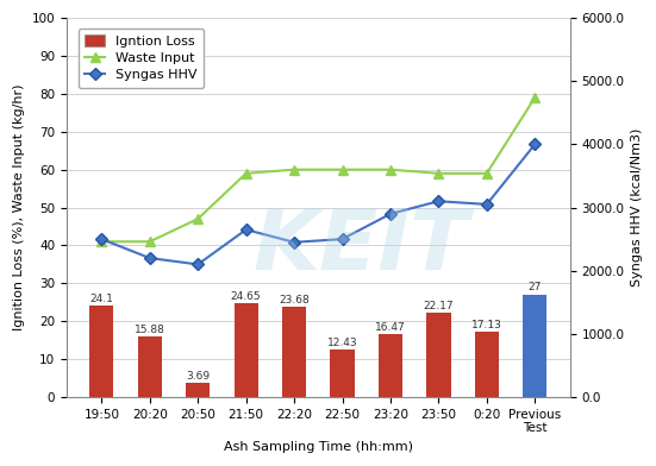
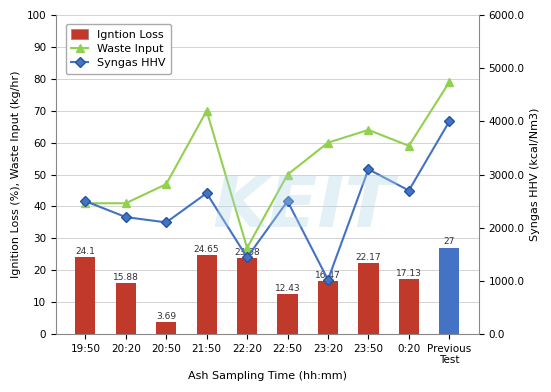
Waste Input/21:50: 59 -> 70
Waste Input/22:20: 60 -> 27
Syngas HHV/22:20: 2450 -> 1440
Waste Input/22:50: 60 -> 50
Syngas HHV/23:20: 2900 -> 1020
Waste Input/23:50: 59 -> 64
Syngas HHV/0:20: 3050 -> 2700
